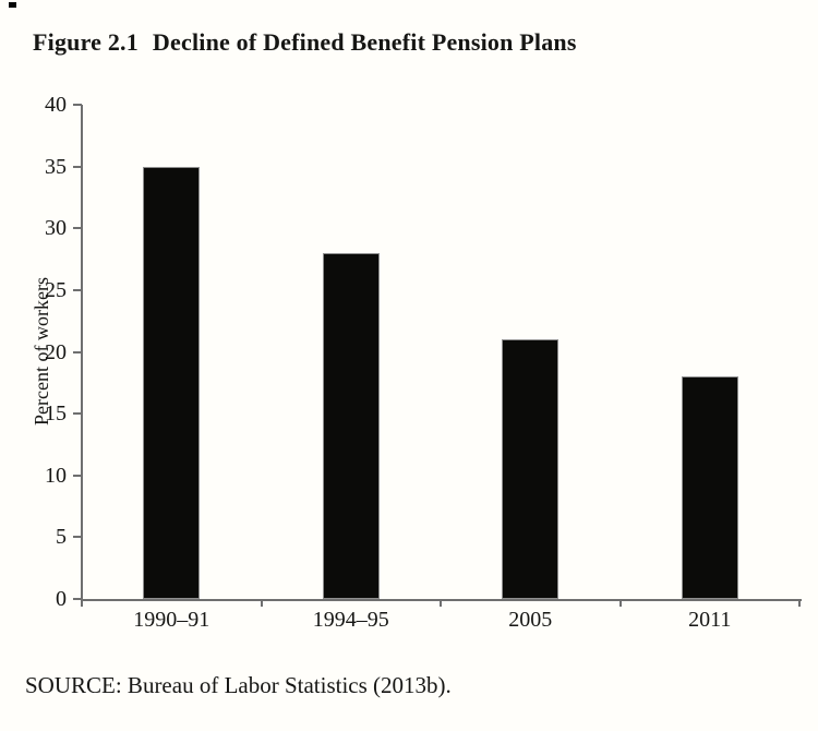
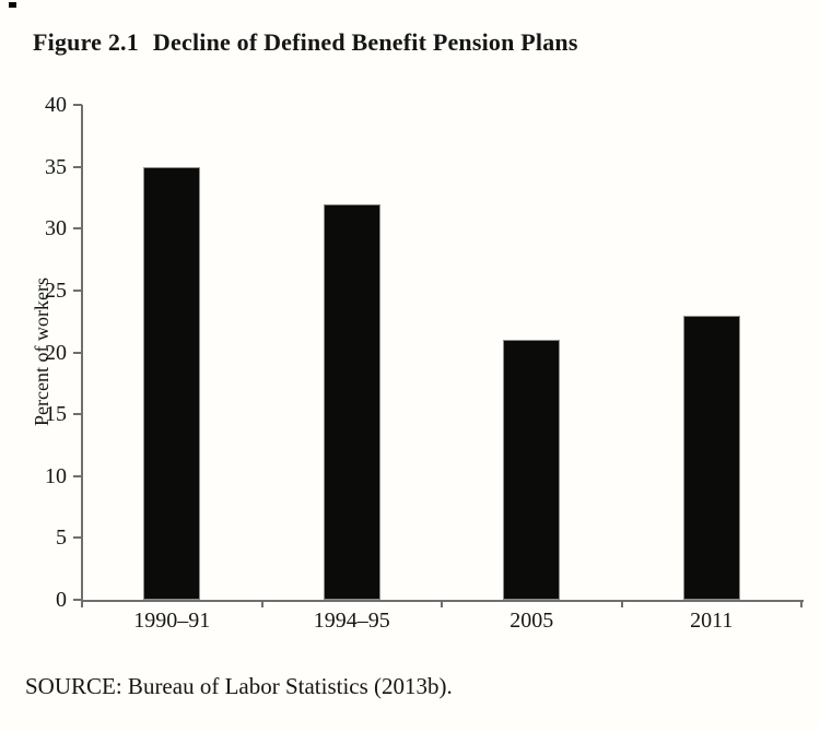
1994–95: 28 -> 32
2011: 18 -> 23
